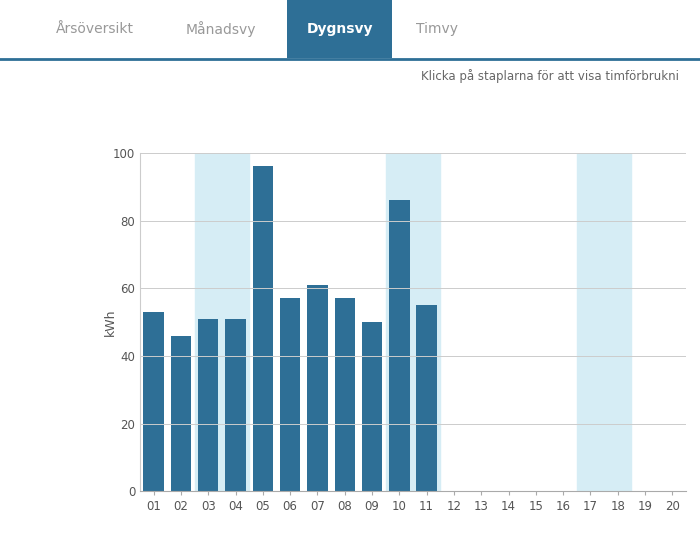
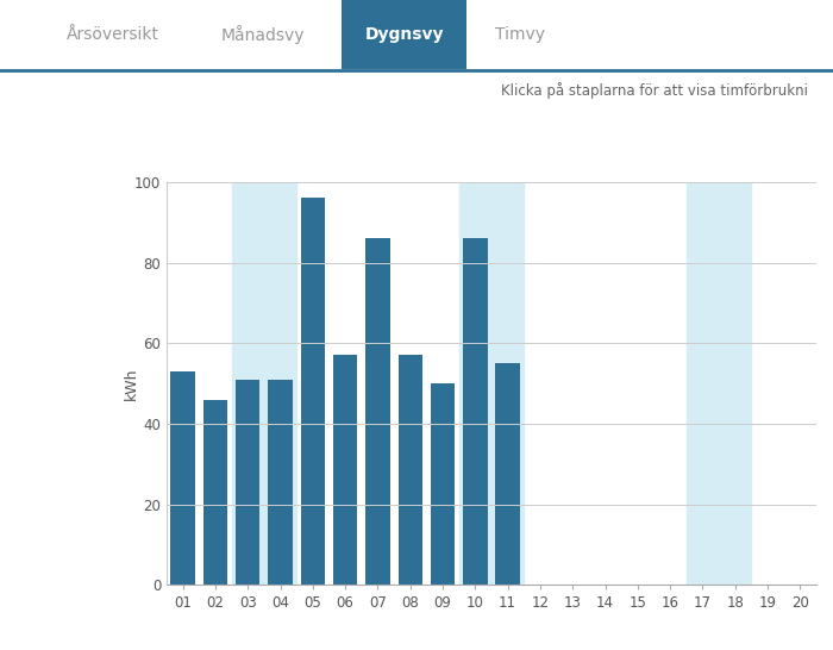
07: 61 -> 86
